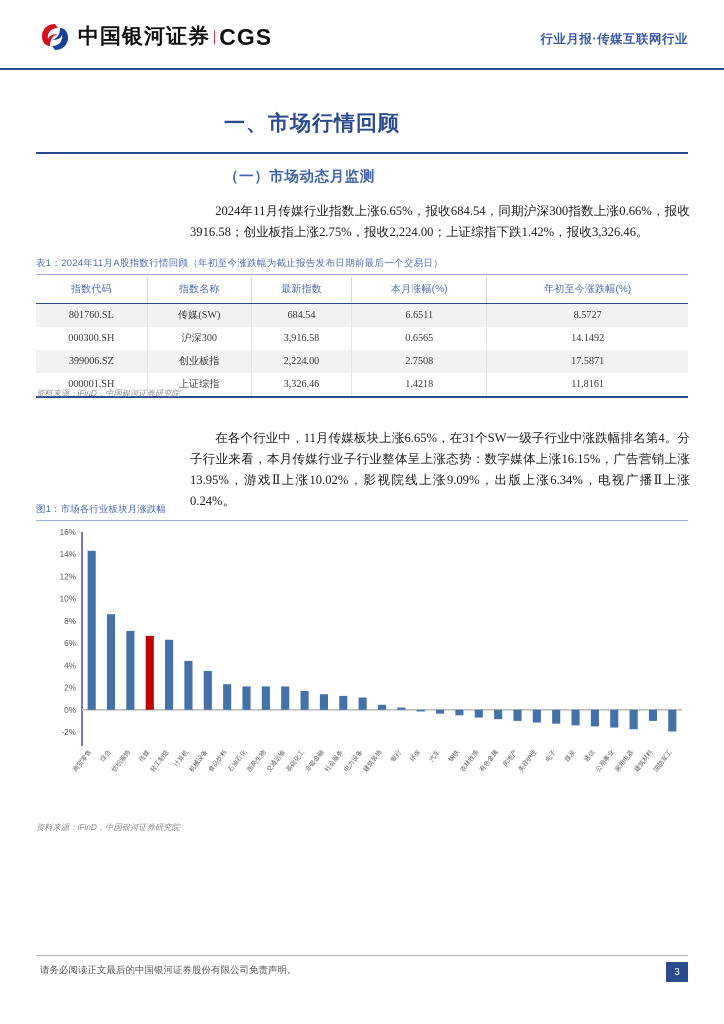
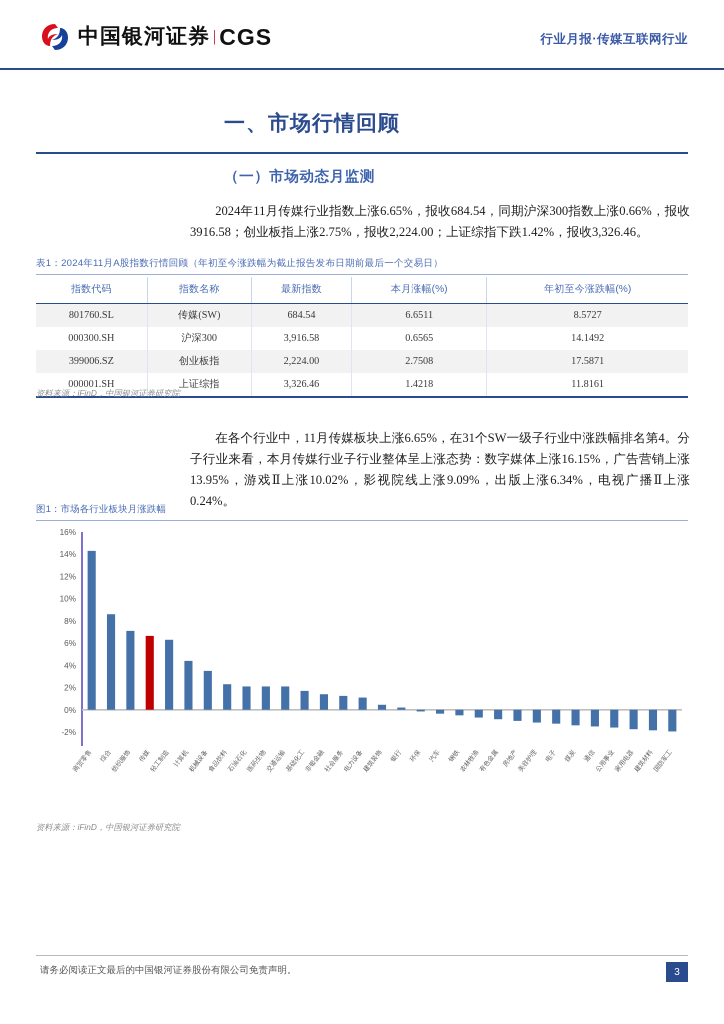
建筑材料: -1.0% -> -1.9%
